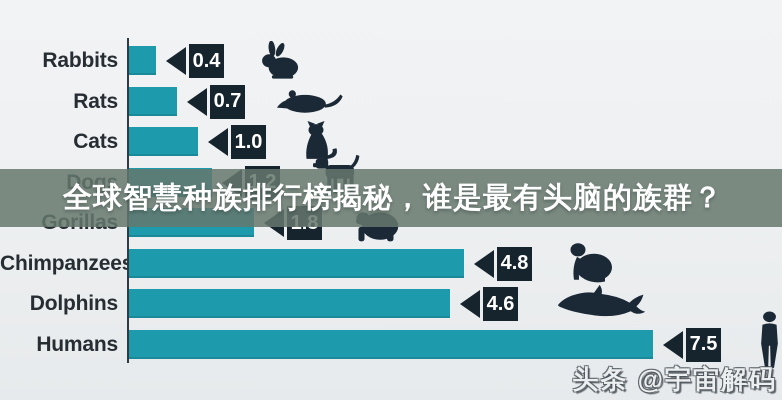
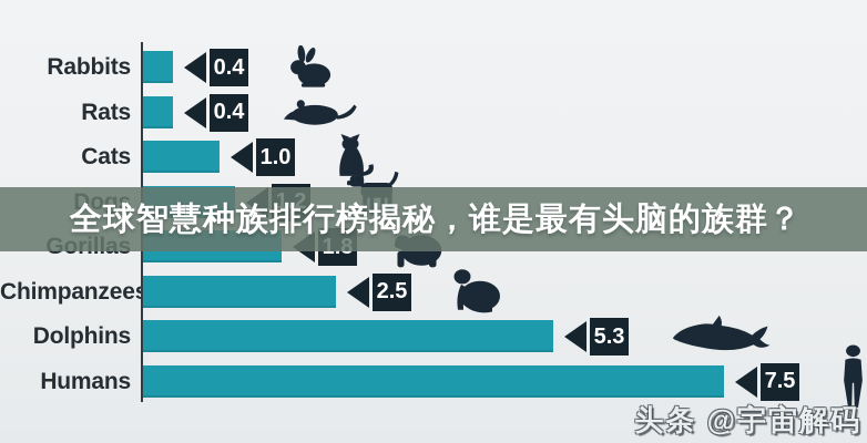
Rats: 0.7 -> 0.4
Chimpanzees: 4.8 -> 2.5
Dolphins: 4.6 -> 5.3
